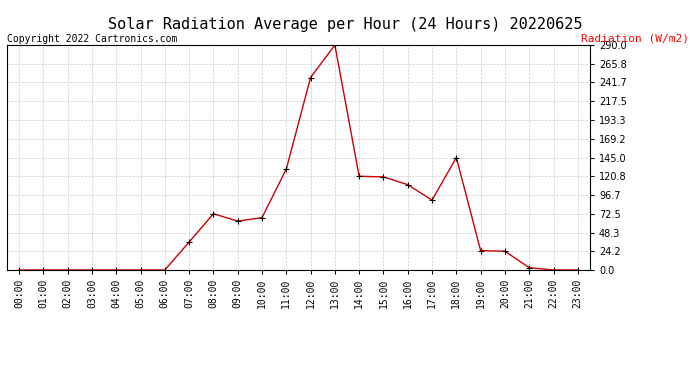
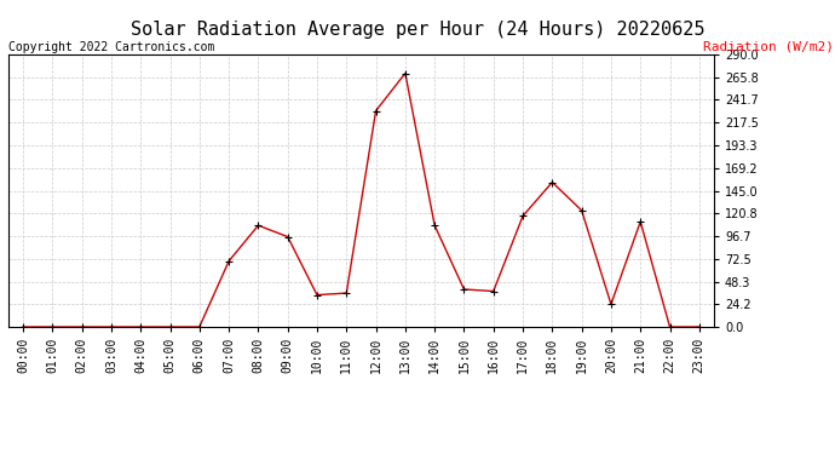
07:00: 36 -> 70
08:00: 72 -> 108
09:00: 63 -> 96
10:00: 68 -> 34
11:00: 130 -> 36
12:00: 248 -> 230
13:00: 290 -> 270
14:00: 121 -> 108
15:00: 120 -> 40
16:00: 110 -> 38
17:00: 90 -> 118
18:00: 145 -> 154
19:00: 25 -> 124
21:00: 3 -> 112
